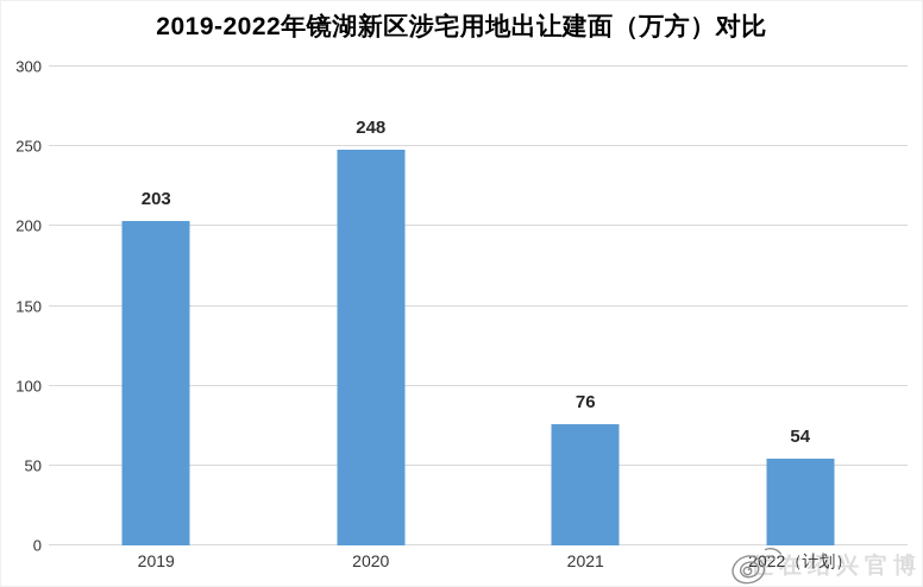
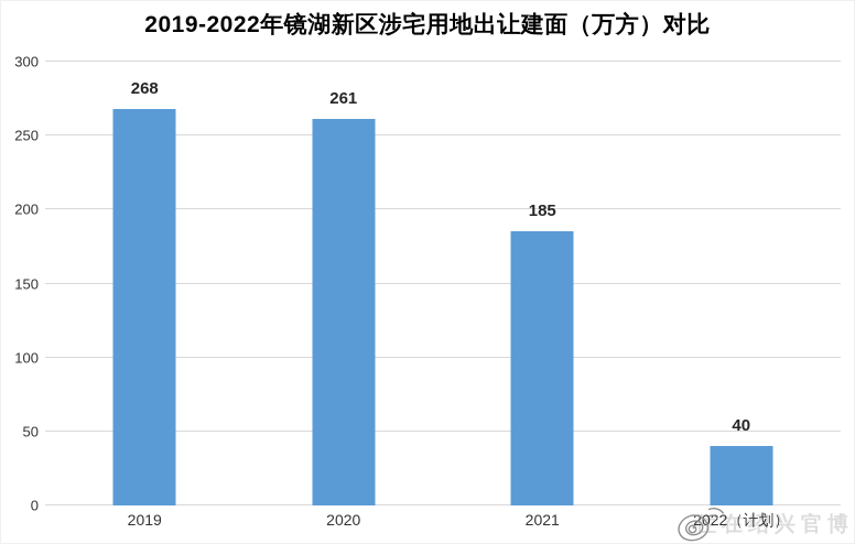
2019: 203 -> 268
2020: 248 -> 261
2021: 76 -> 185
2022（计划）: 54 -> 40
